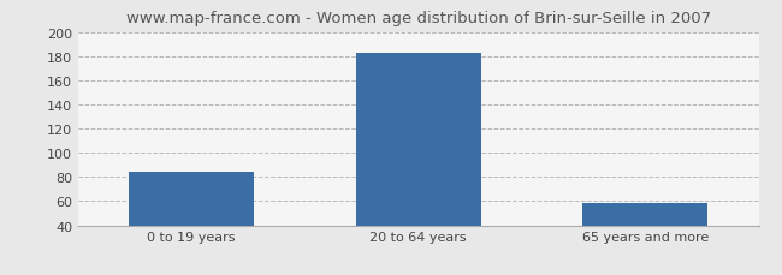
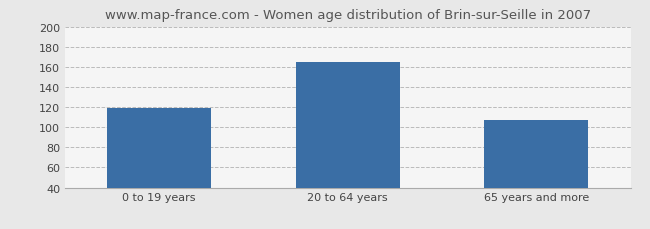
0 to 19 years: 84 -> 119
20 to 64 years: 183 -> 165
65 years and more: 58 -> 107
